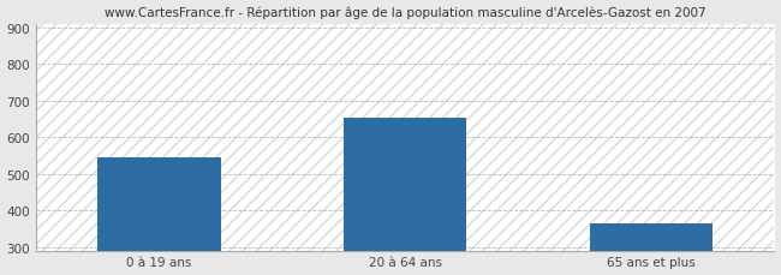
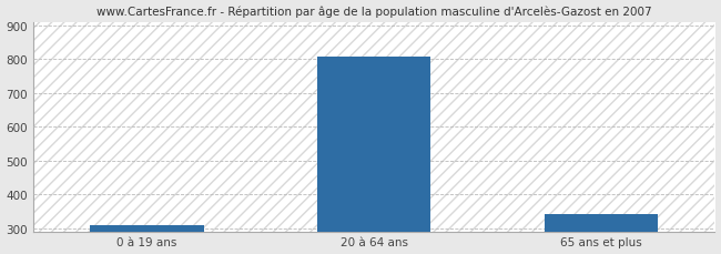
0 à 19 ans: 545 -> 308
20 à 64 ans: 655 -> 808
65 ans et plus: 365 -> 340
